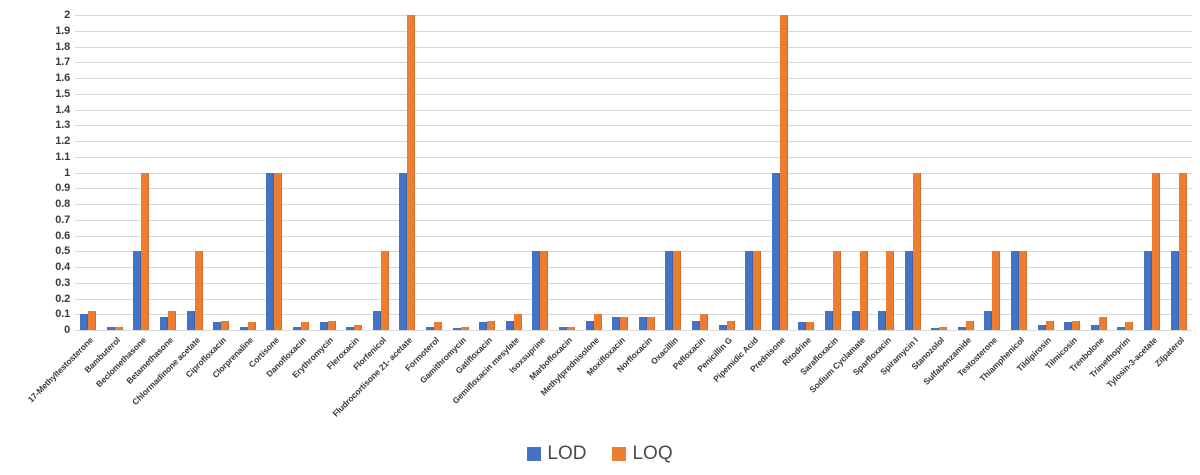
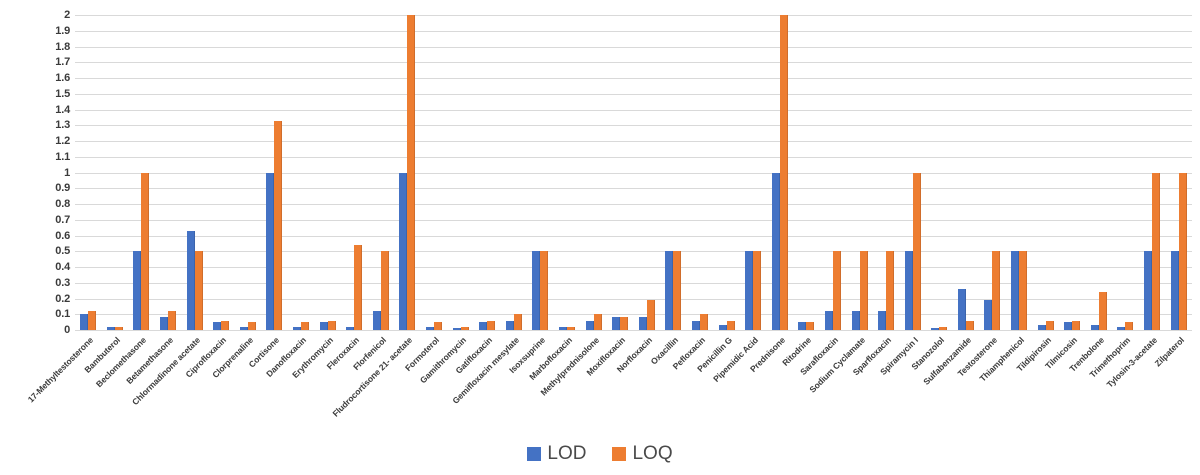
LOD/Chlormadinone acetate: 0.12 -> 0.63
LOQ/Cortisone: 1.00 -> 1.33
LOQ/Fleroxacin: 0.03 -> 0.54
LOQ/Norfloxacin: 0.08 -> 0.19
LOD/Sulfabenzamide: 0.02 -> 0.26
LOD/Testosterone: 0.12 -> 0.19
LOQ/Trenbolone: 0.08 -> 0.24
